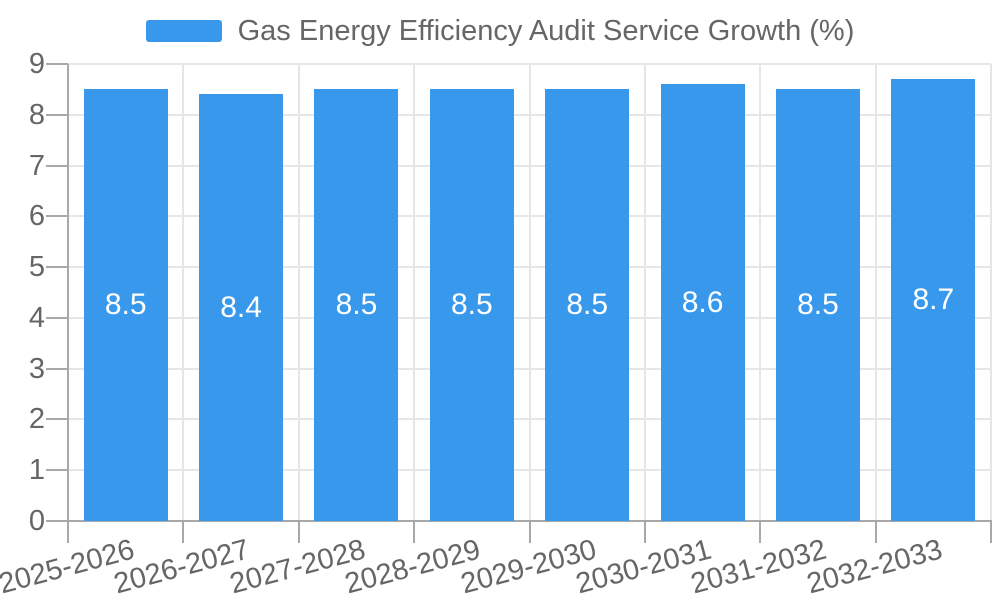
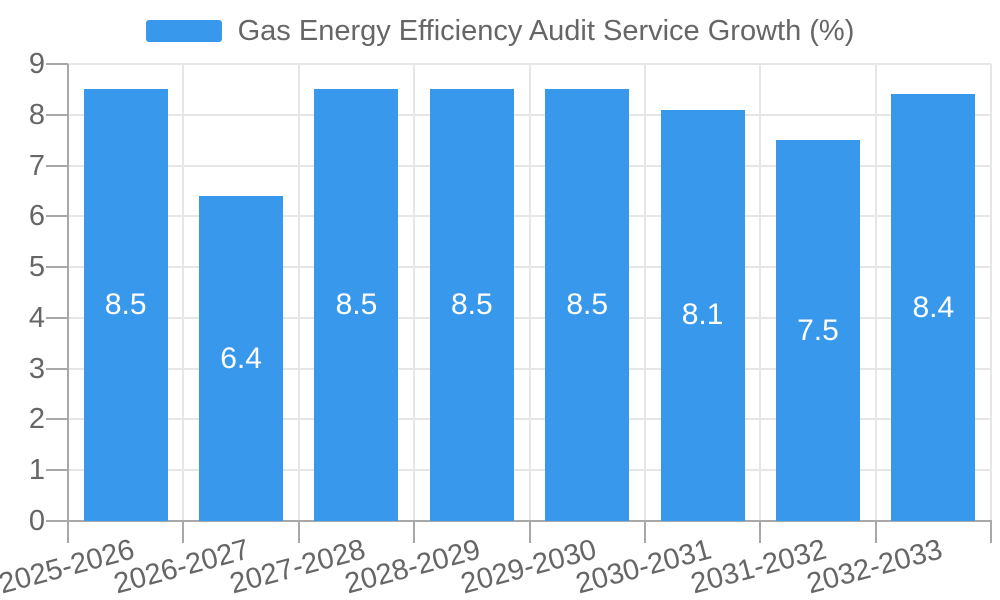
2026-2027: 8.4 -> 6.4
2030-2031: 8.6 -> 8.1
2031-2032: 8.5 -> 7.5
2032-2033: 8.7 -> 8.4
